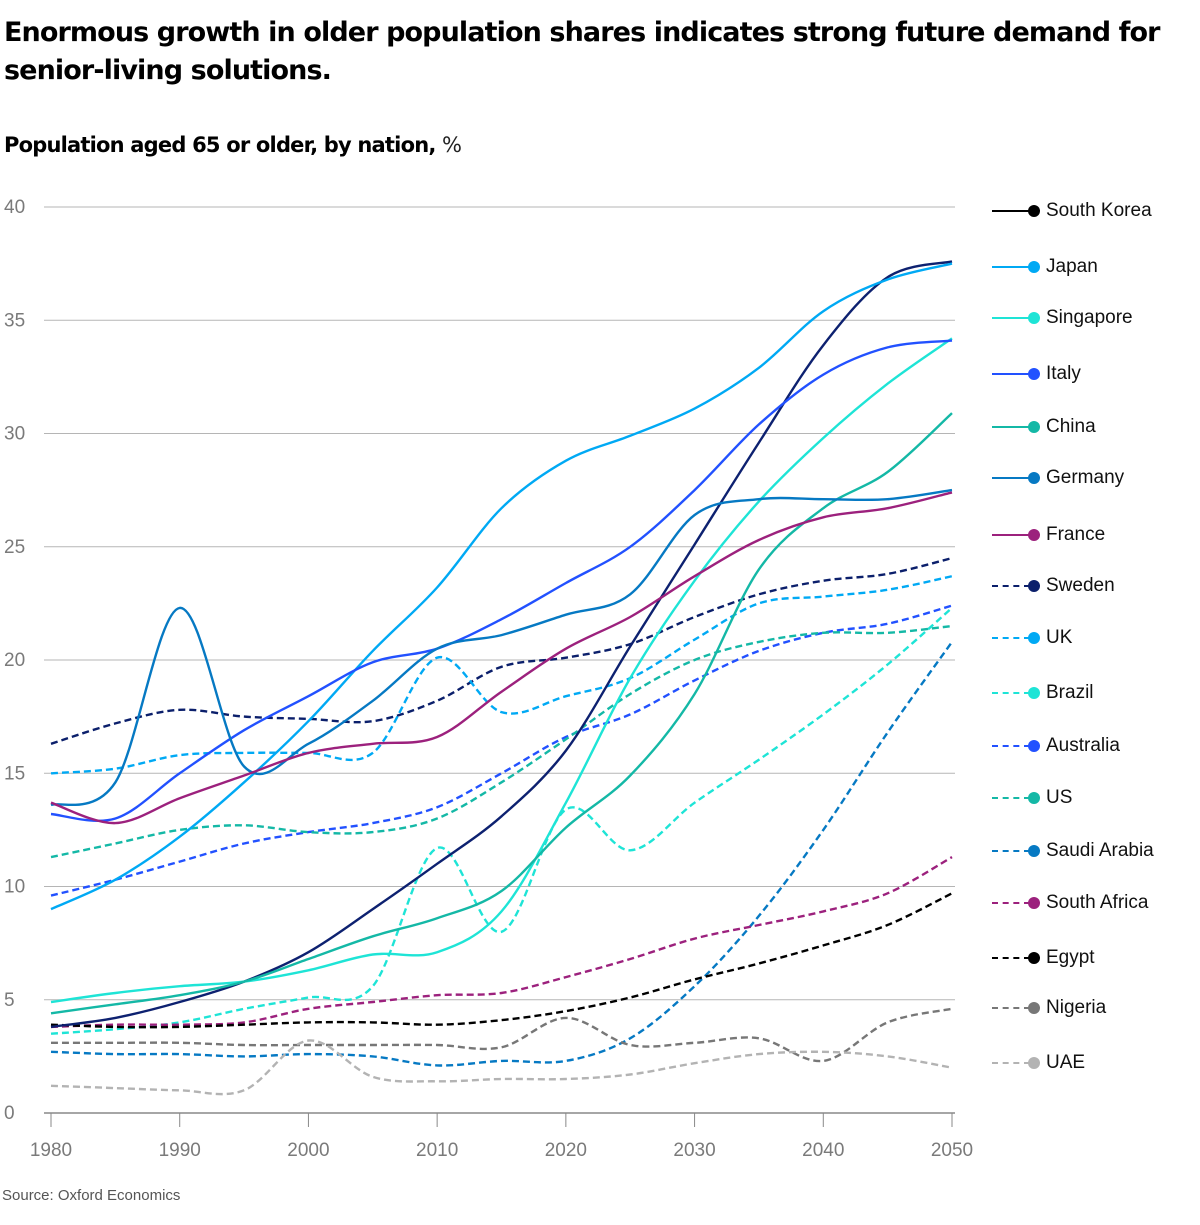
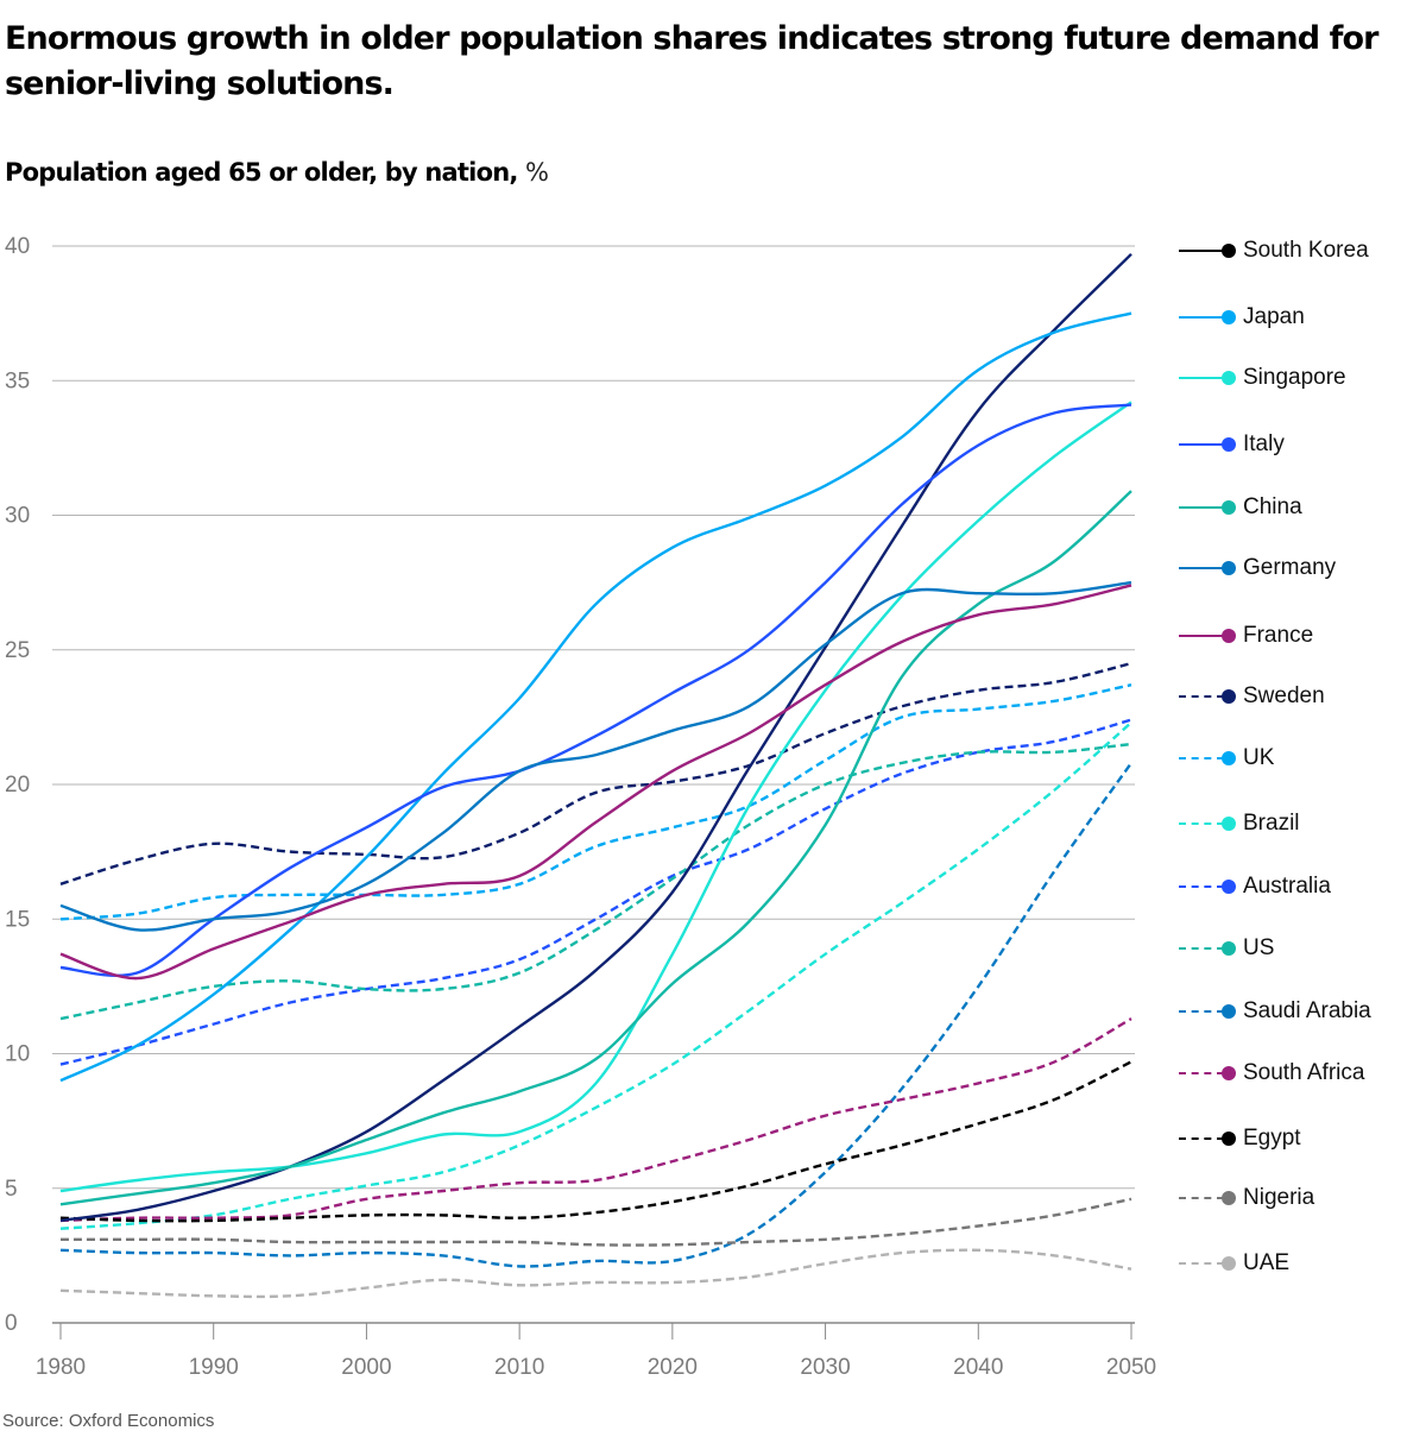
Germany/1980: 13.6 -> 15.5
Germany/1990: 22.3 -> 15.0
UAE/2000: 3.2 -> 1.3
UK/2010: 20.1 -> 16.3
Brazil/2010: 11.7 -> 6.6
Brazil/2020: 13.4 -> 9.6
Nigeria/2020: 4.2 -> 2.9
Germany/2030: 26.4 -> 25.2
Nigeria/2040: 2.3 -> 3.6
South Korea/2050: 37.6 -> 39.7
